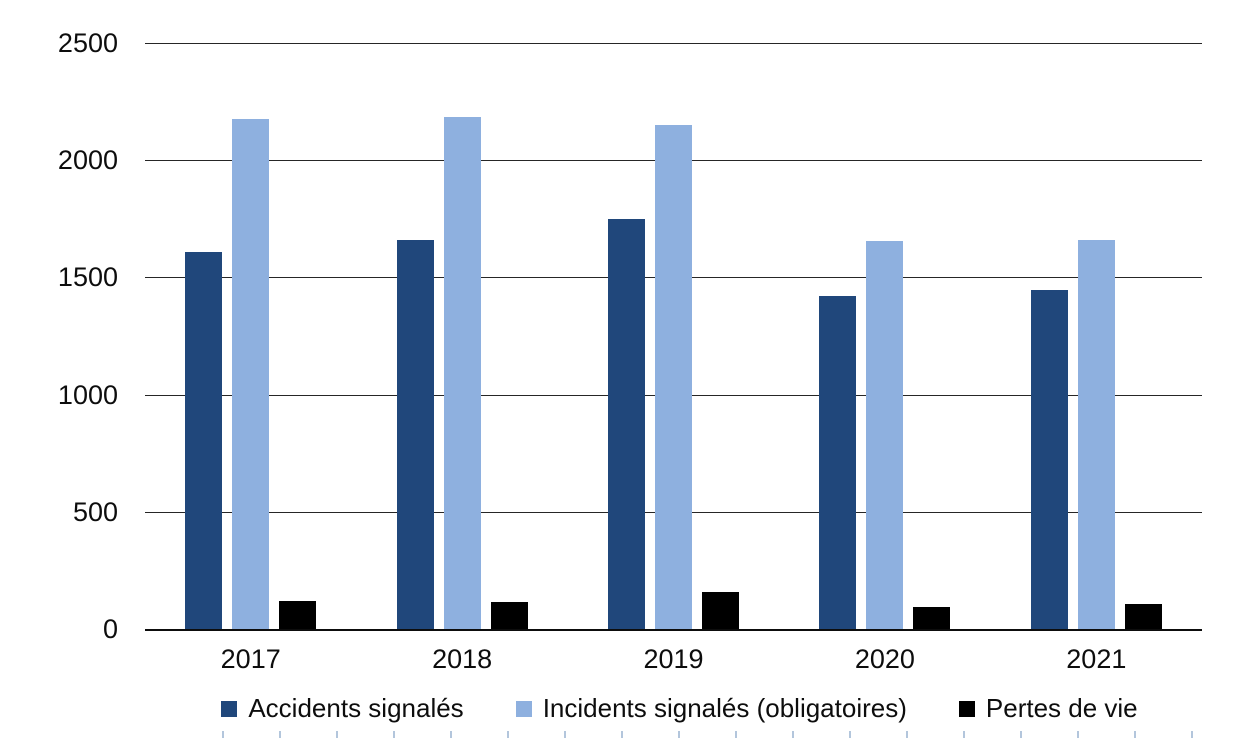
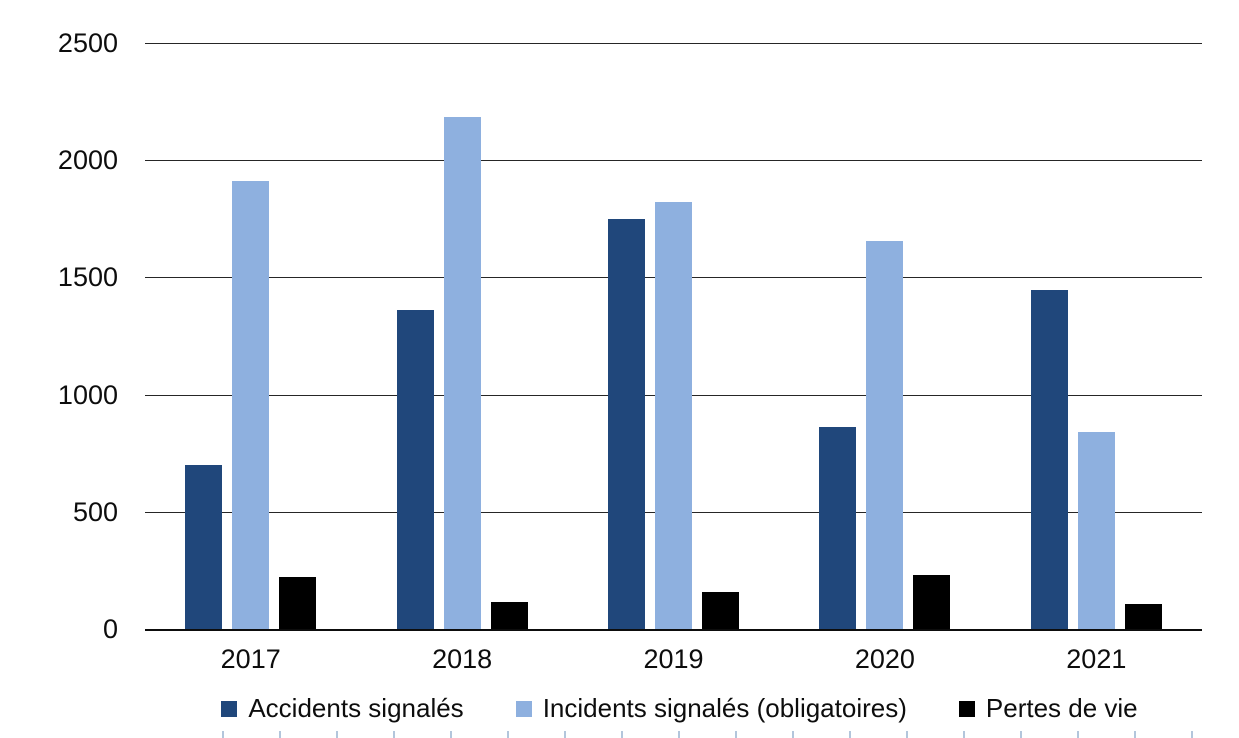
Accidents signalés/2017: 1610 -> 700
Incidents signalés (obligatoires)/2017: 2180 -> 1910
Pertes de vie/2017: 120 -> 220
Accidents signalés/2018: 1660 -> 1360
Incidents signalés (obligatoires)/2019: 2150 -> 1820
Accidents signalés/2020: 1420 -> 860
Pertes de vie/2020: 100 -> 230
Incidents signalés (obligatoires)/2021: 1660 -> 840
